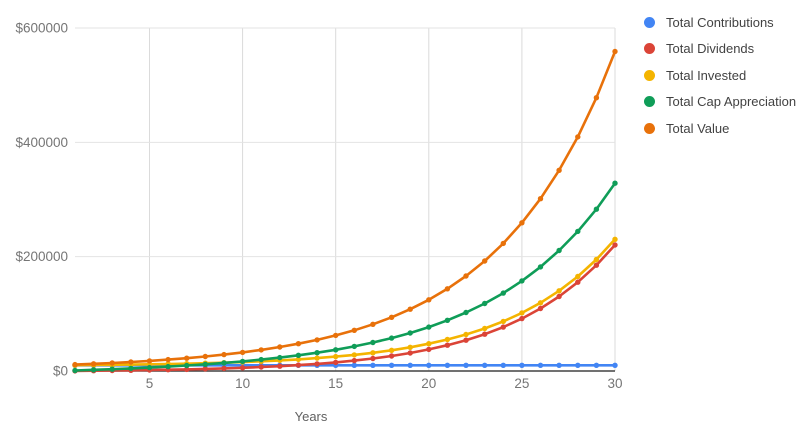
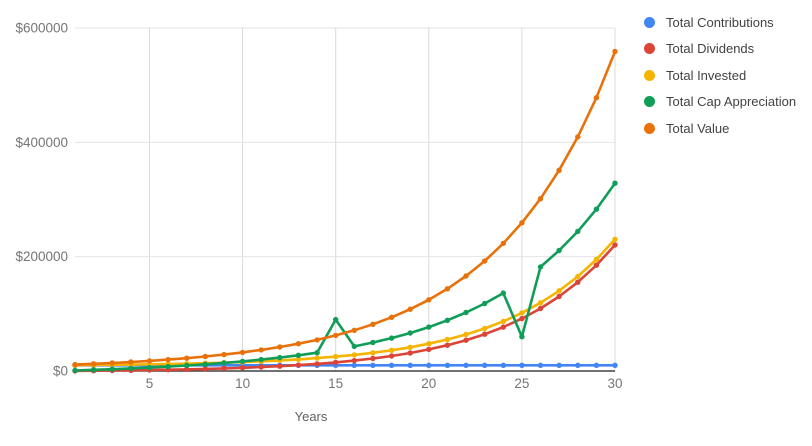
Total Cap Appreciation/15: $40000 -> $90000
Total Cap Appreciation/25: $160000 -> $60000
